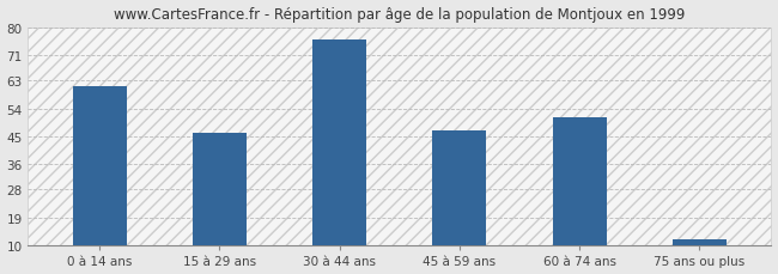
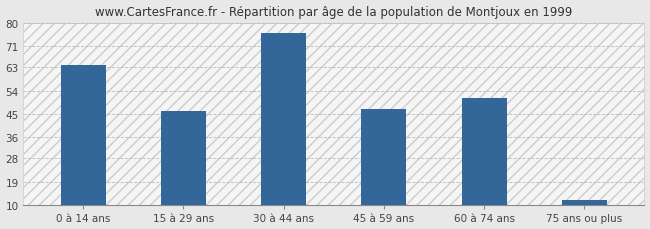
0 à 14 ans: 61 -> 64
